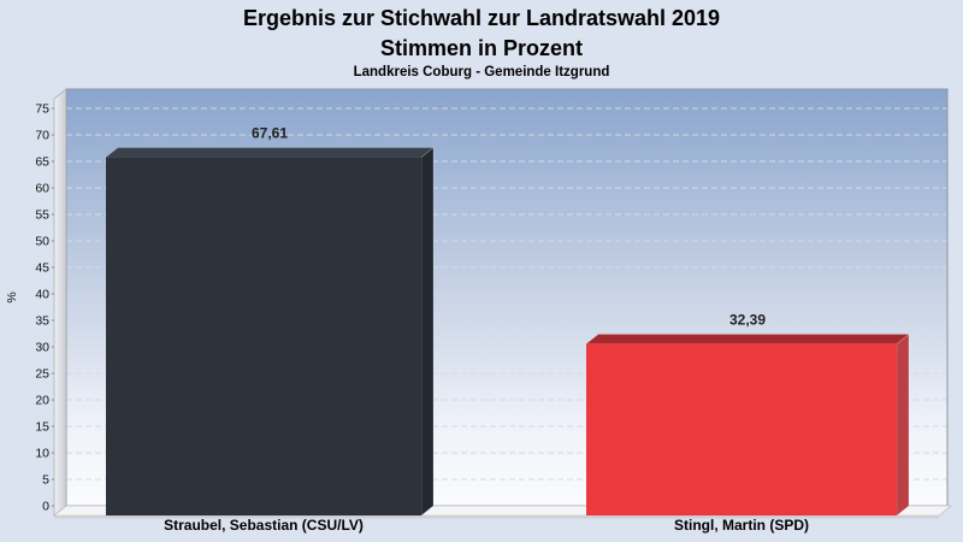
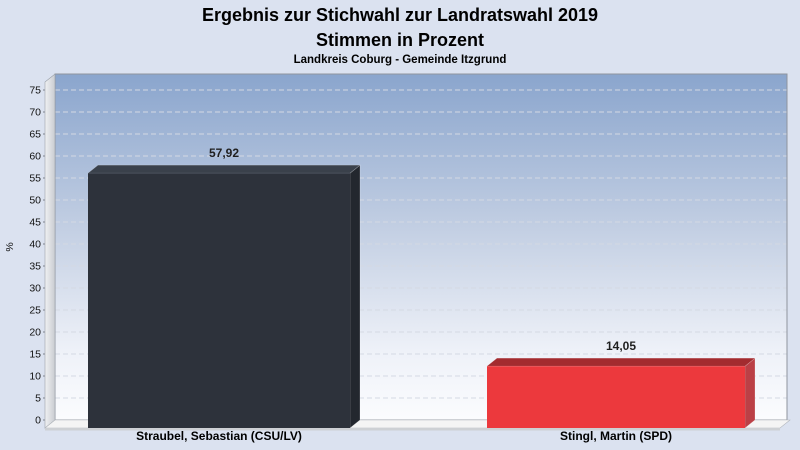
Straubel, Sebastian (CSU/LV): 67,61 -> 57,92
Stingl, Martin (SPD): 32,39 -> 14,05
